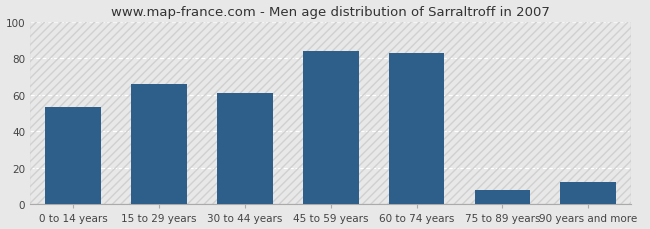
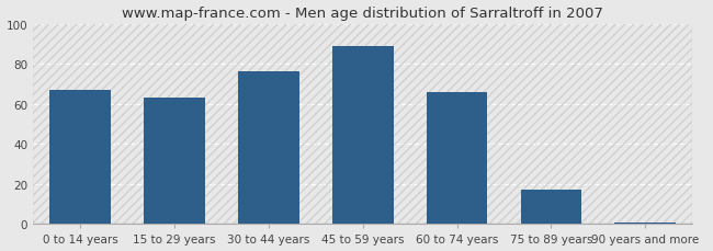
0 to 14 years: 53 -> 67
15 to 29 years: 66 -> 63
30 to 44 years: 61 -> 76
45 to 59 years: 84 -> 89
60 to 74 years: 83 -> 66
75 to 89 years: 8 -> 17
90 years and more: 12 -> 1
